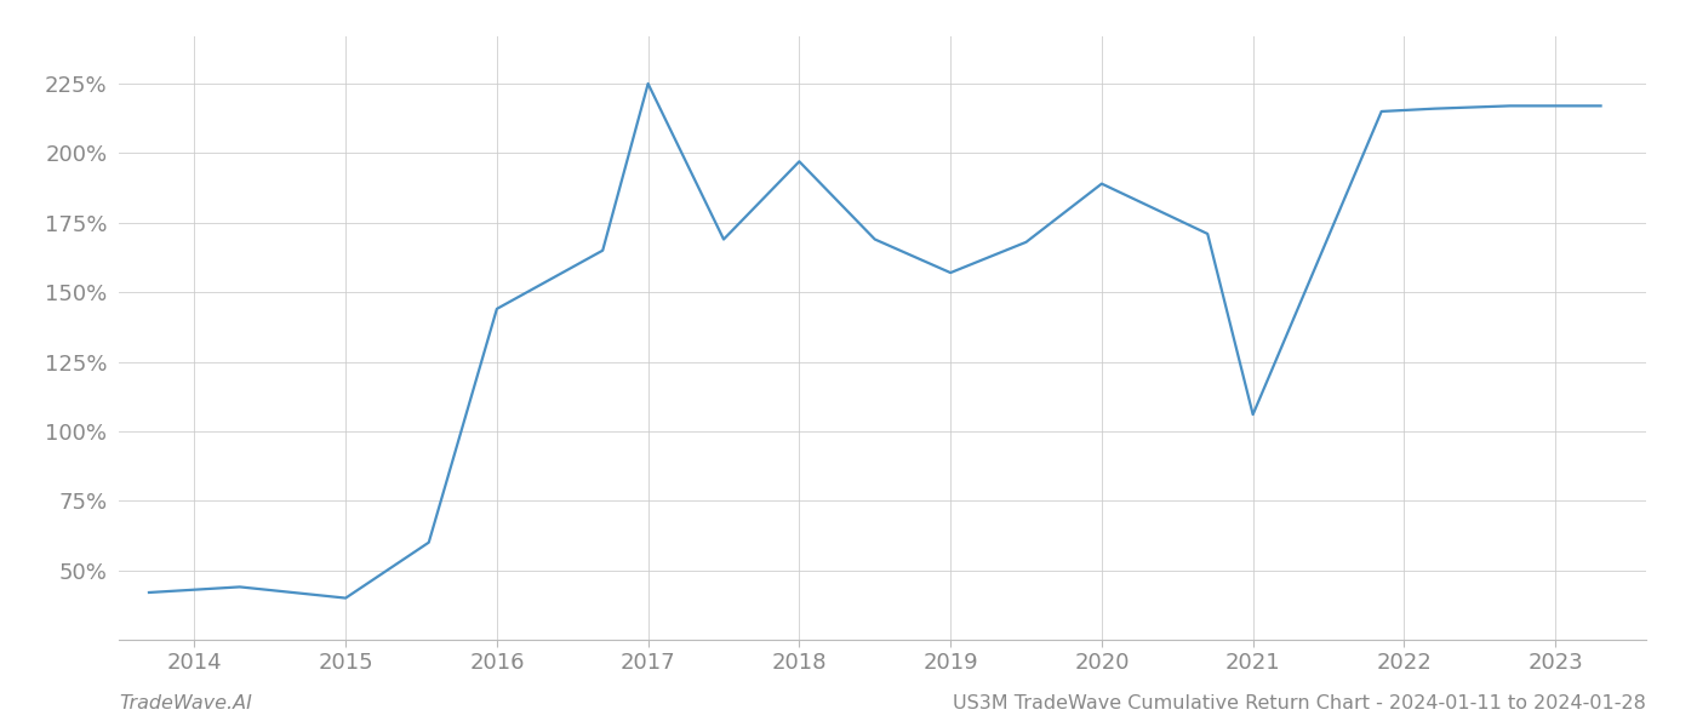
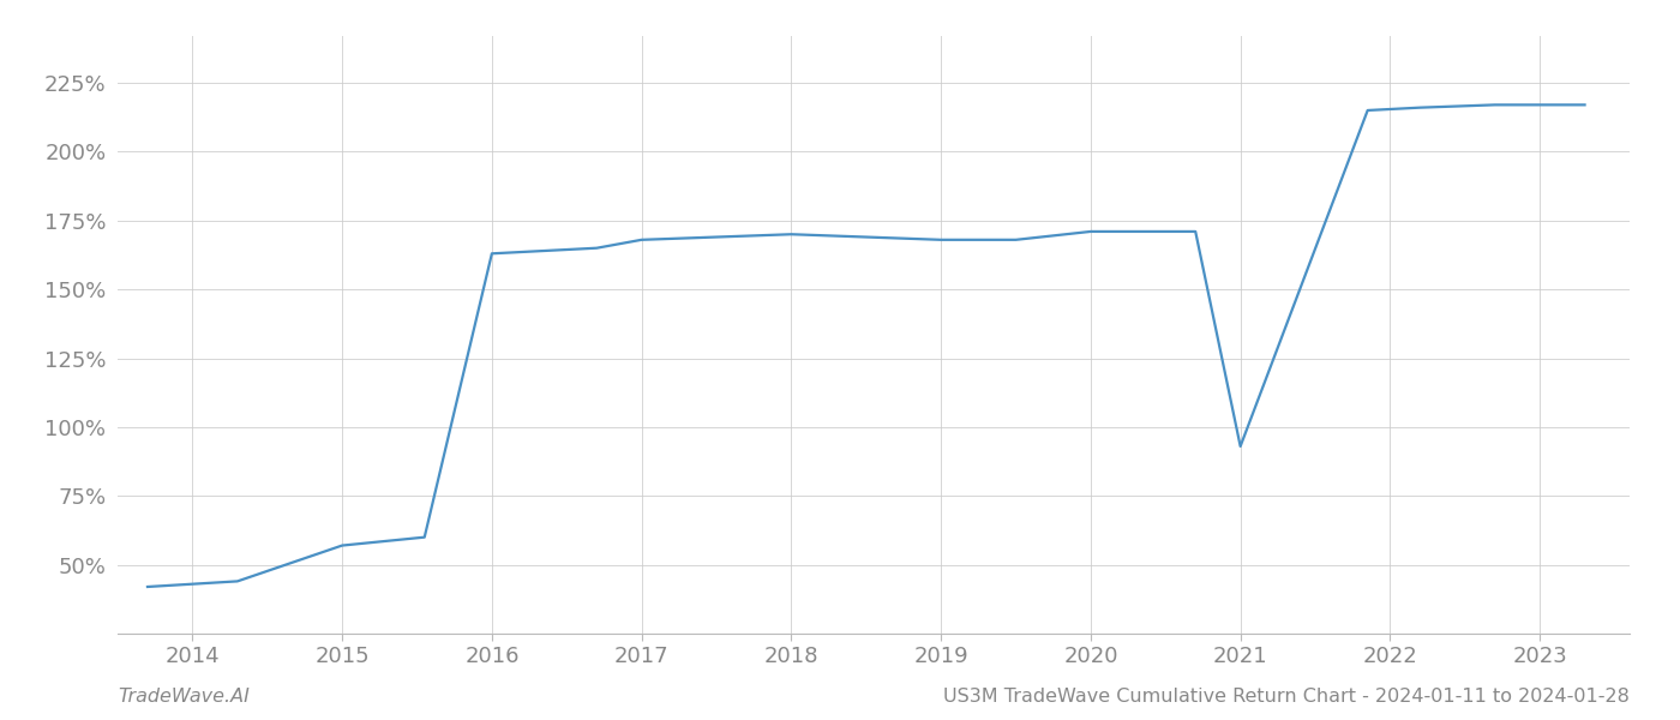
2015: 40% -> 57%
2016: 144% -> 163%
2017: 225% -> 168%
2018: 197% -> 170%
2019: 157% -> 168%
2020: 189% -> 171%
2021: 106% -> 93%
